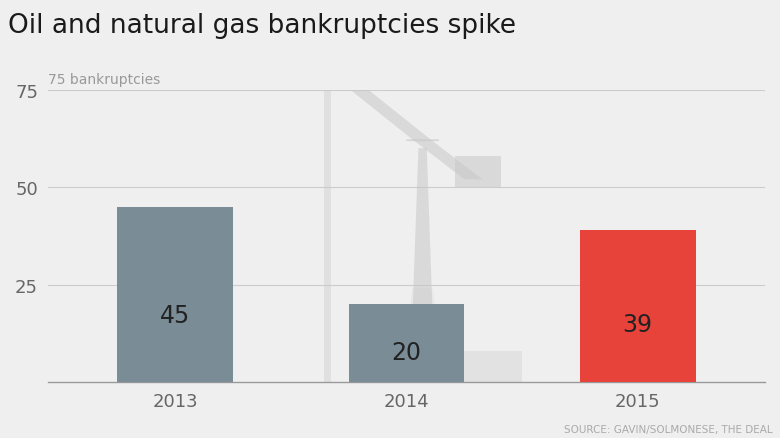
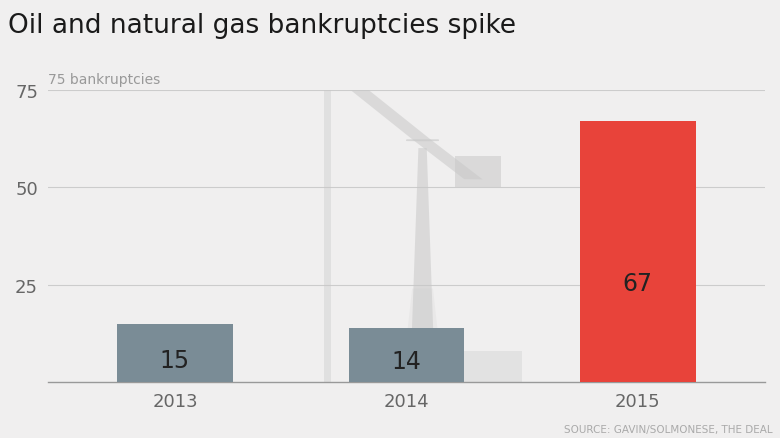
2013: 45 -> 15
2014: 20 -> 14
2015: 39 -> 67
